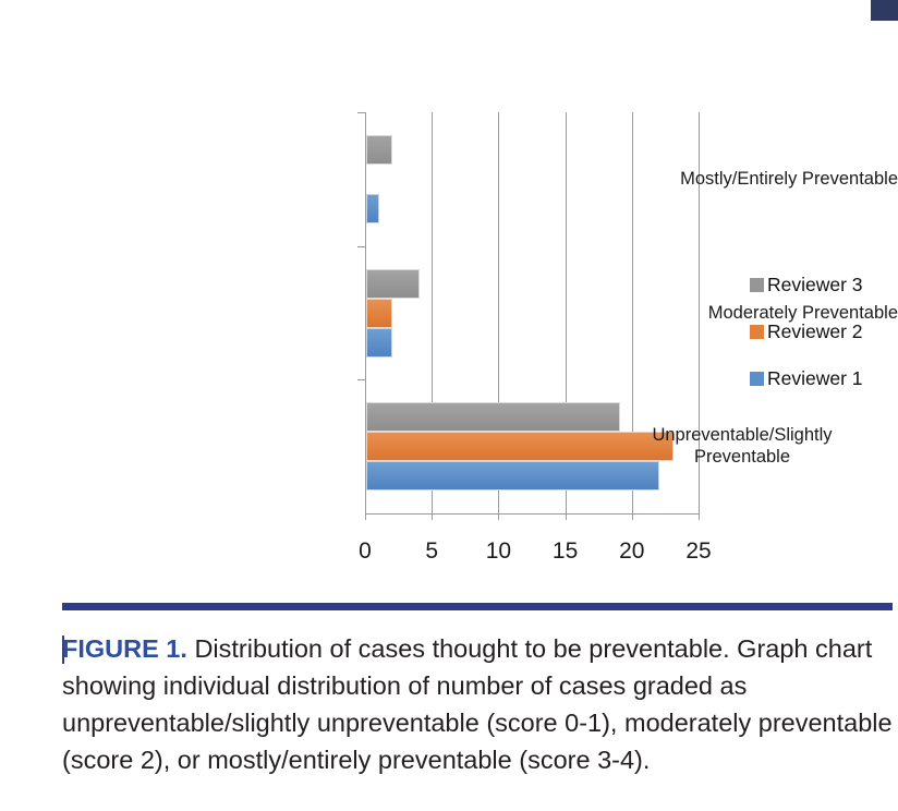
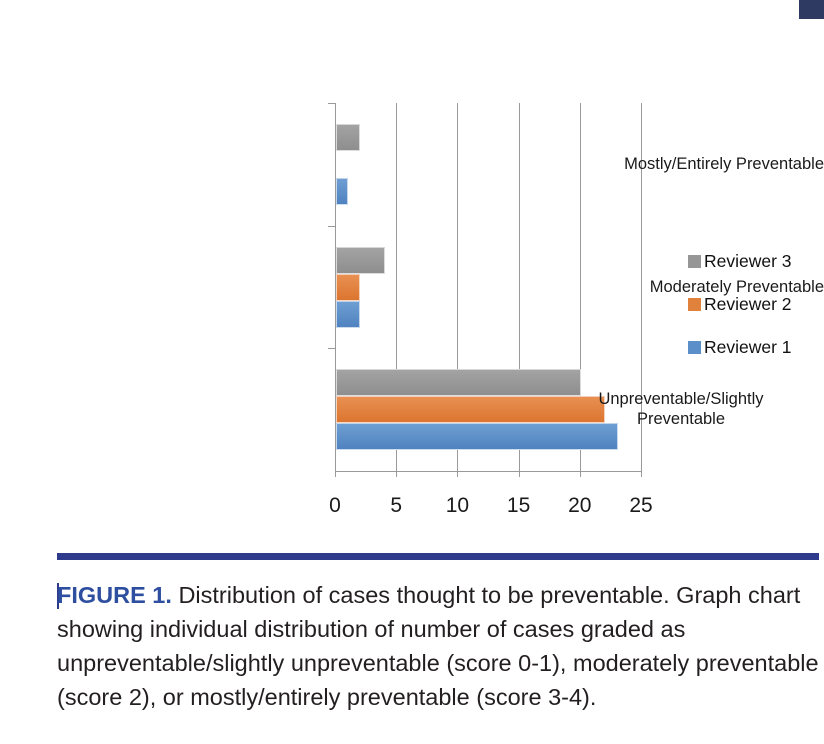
Reviewer 3/Unpreventable/Slightly Preventable: 19 -> 20
Reviewer 2/Unpreventable/Slightly Preventable: 23 -> 22
Reviewer 1/Unpreventable/Slightly Preventable: 22 -> 23
